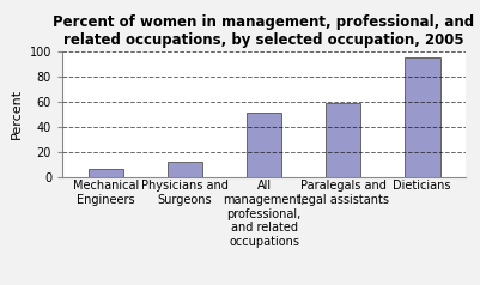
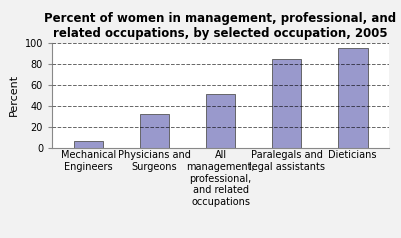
Physicians and Surgeons: 12 -> 32
Paralegals and legal assistants: 59 -> 85
